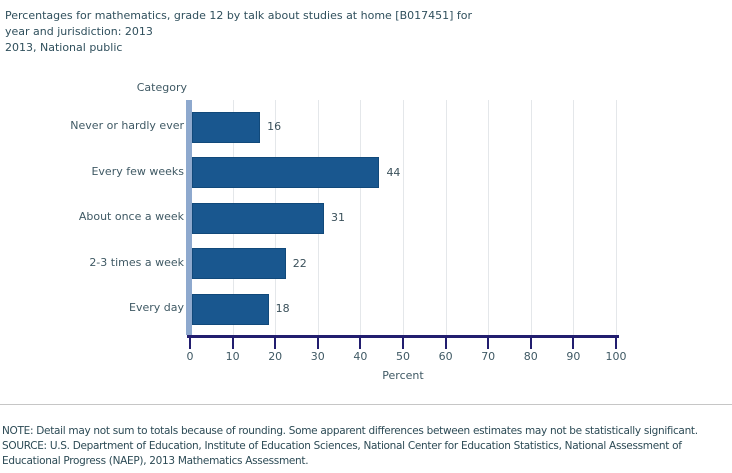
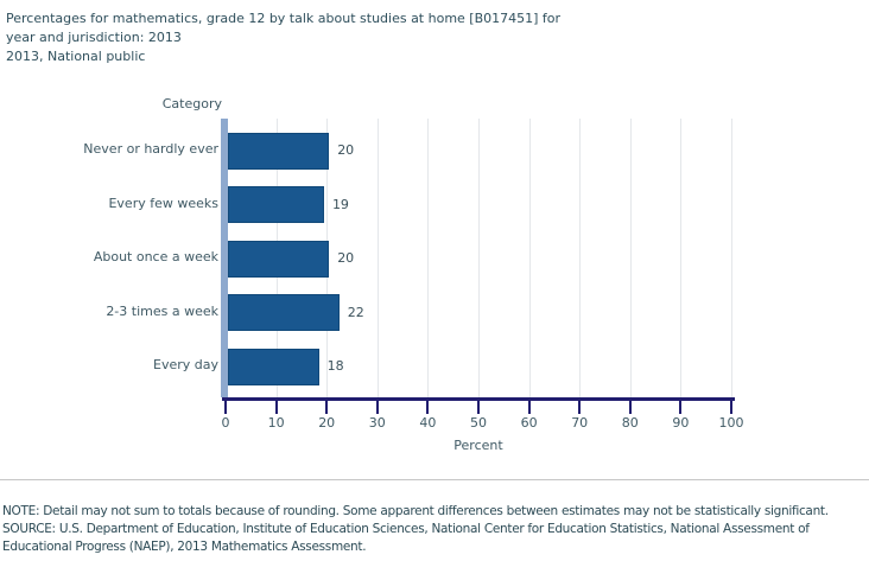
Never or hardly ever: 16 -> 20
Every few weeks: 44 -> 19
About once a week: 31 -> 20
